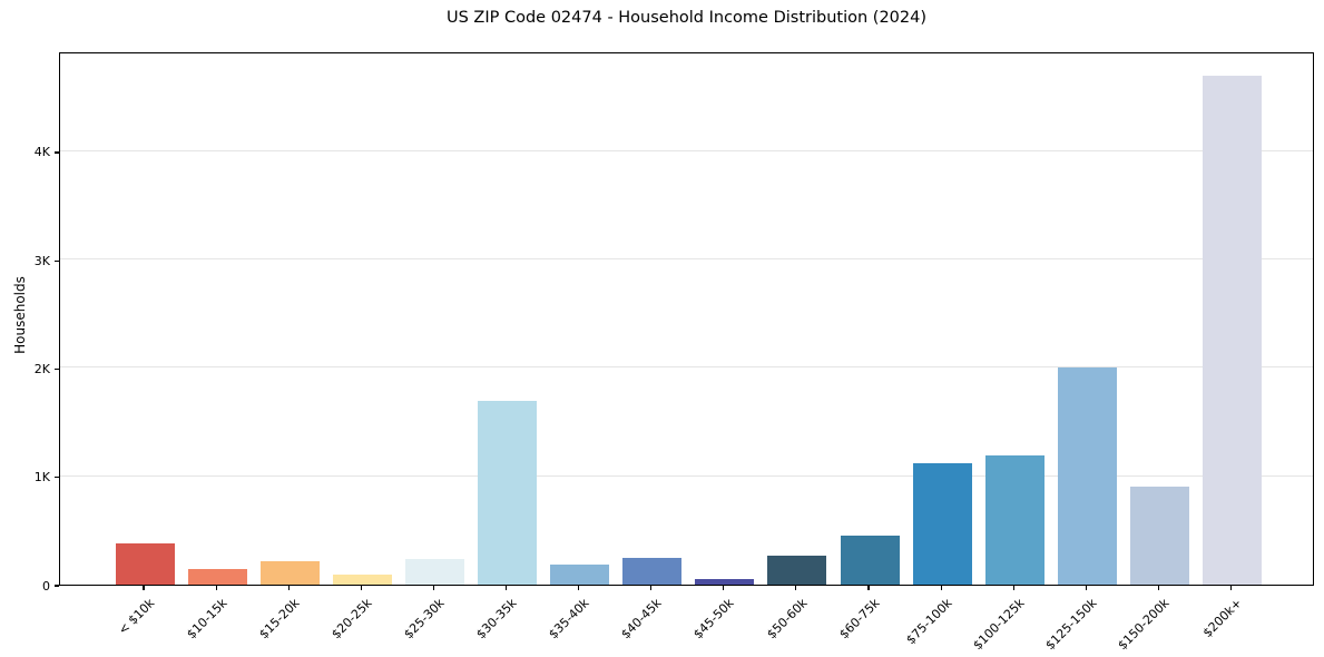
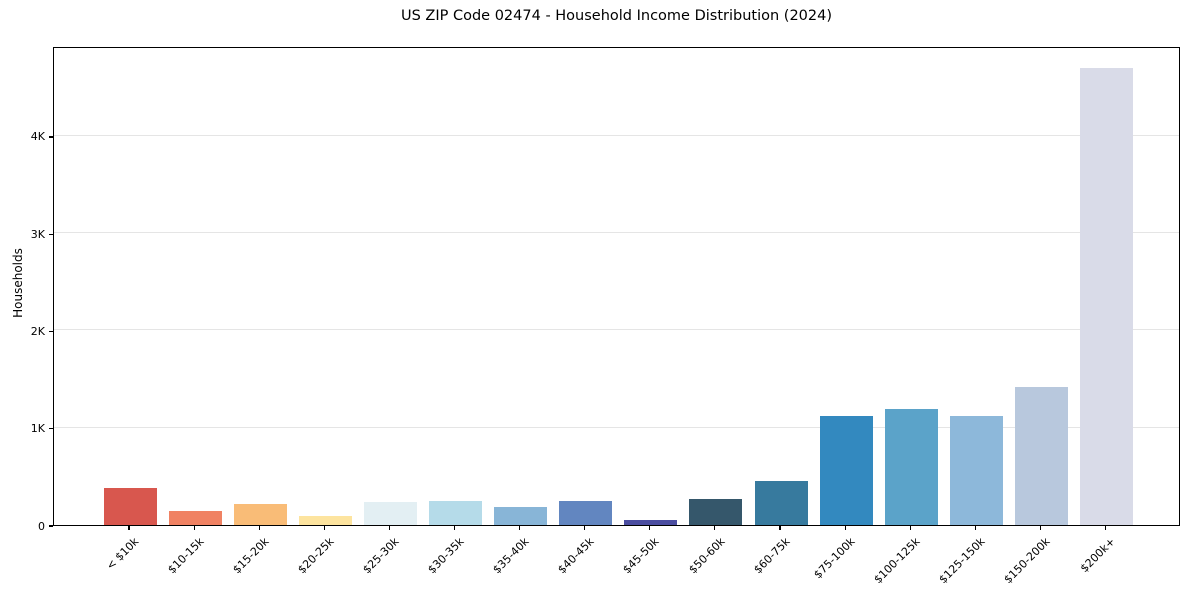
$30-35k: 1.7K -> 0.2K
$125-150k: 2.0K -> 1.1K
$150-200k: 0.9K -> 1.4K
